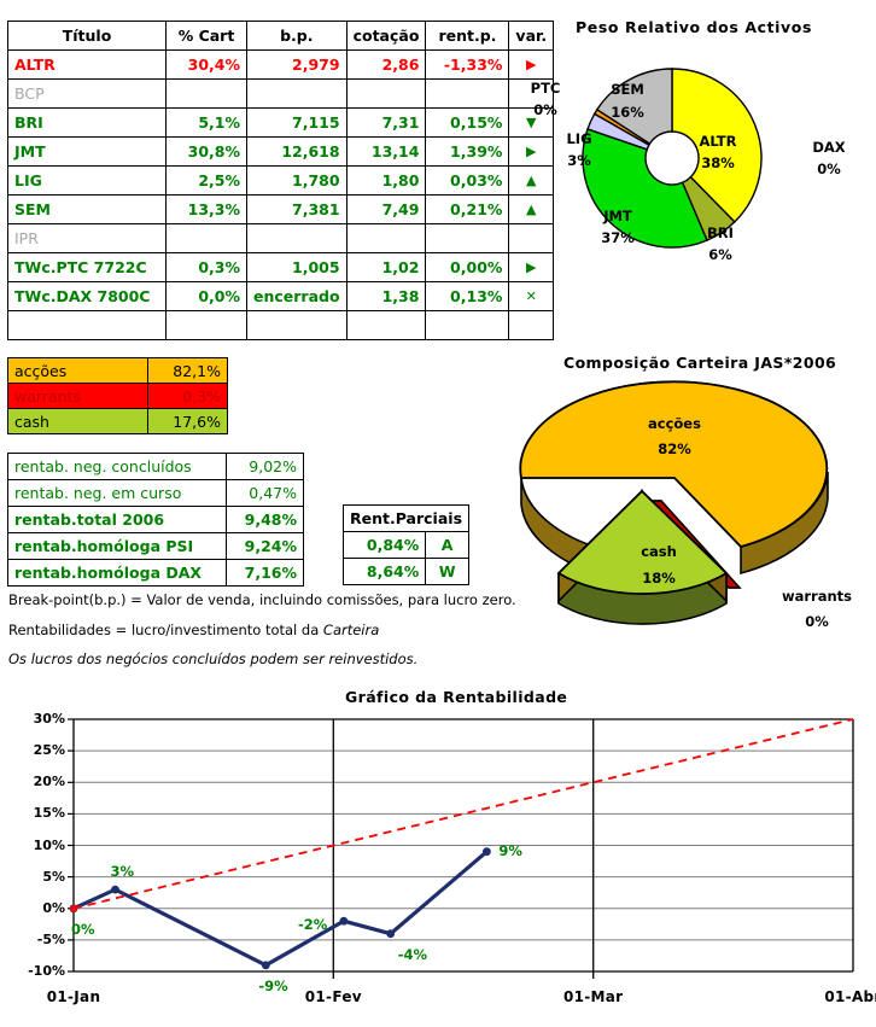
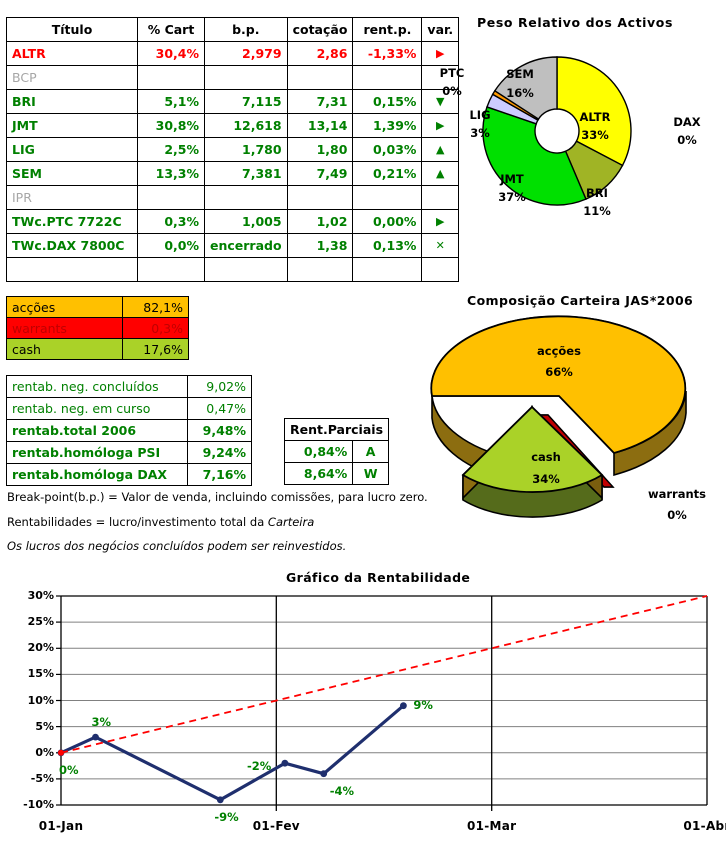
Peso Relativo dos Activos/ALTR: 38% -> 33%
Peso Relativo dos Activos/BRI: 6% -> 11%
Composição Carteira JAS*2006/acções: 82% -> 66%
Composição Carteira JAS*2006/cash: 18% -> 34%
